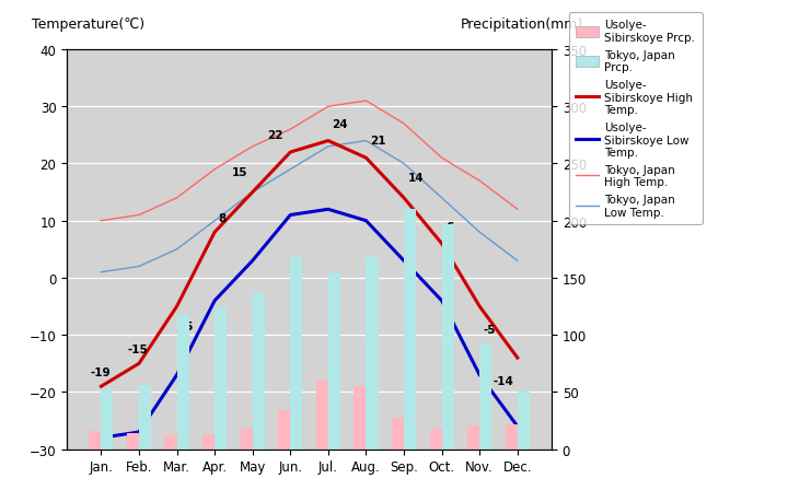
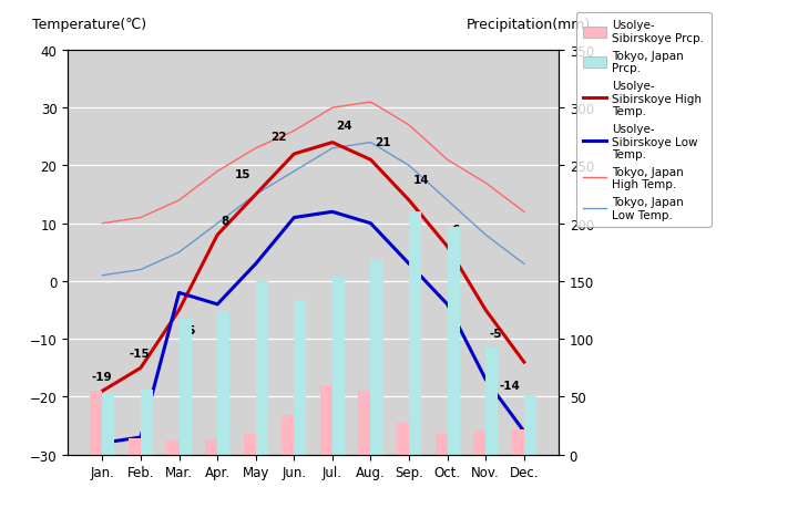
Usolye- Sibirskoye Prcp./Jan.: 16 -> 55
Usolye- Sibirskoye Low Temp./Mar.: -17 -> -2
Tokyo, Japan Prcp./May: 138 -> 151
Tokyo, Japan Prcp./Jun.: 168 -> 134
